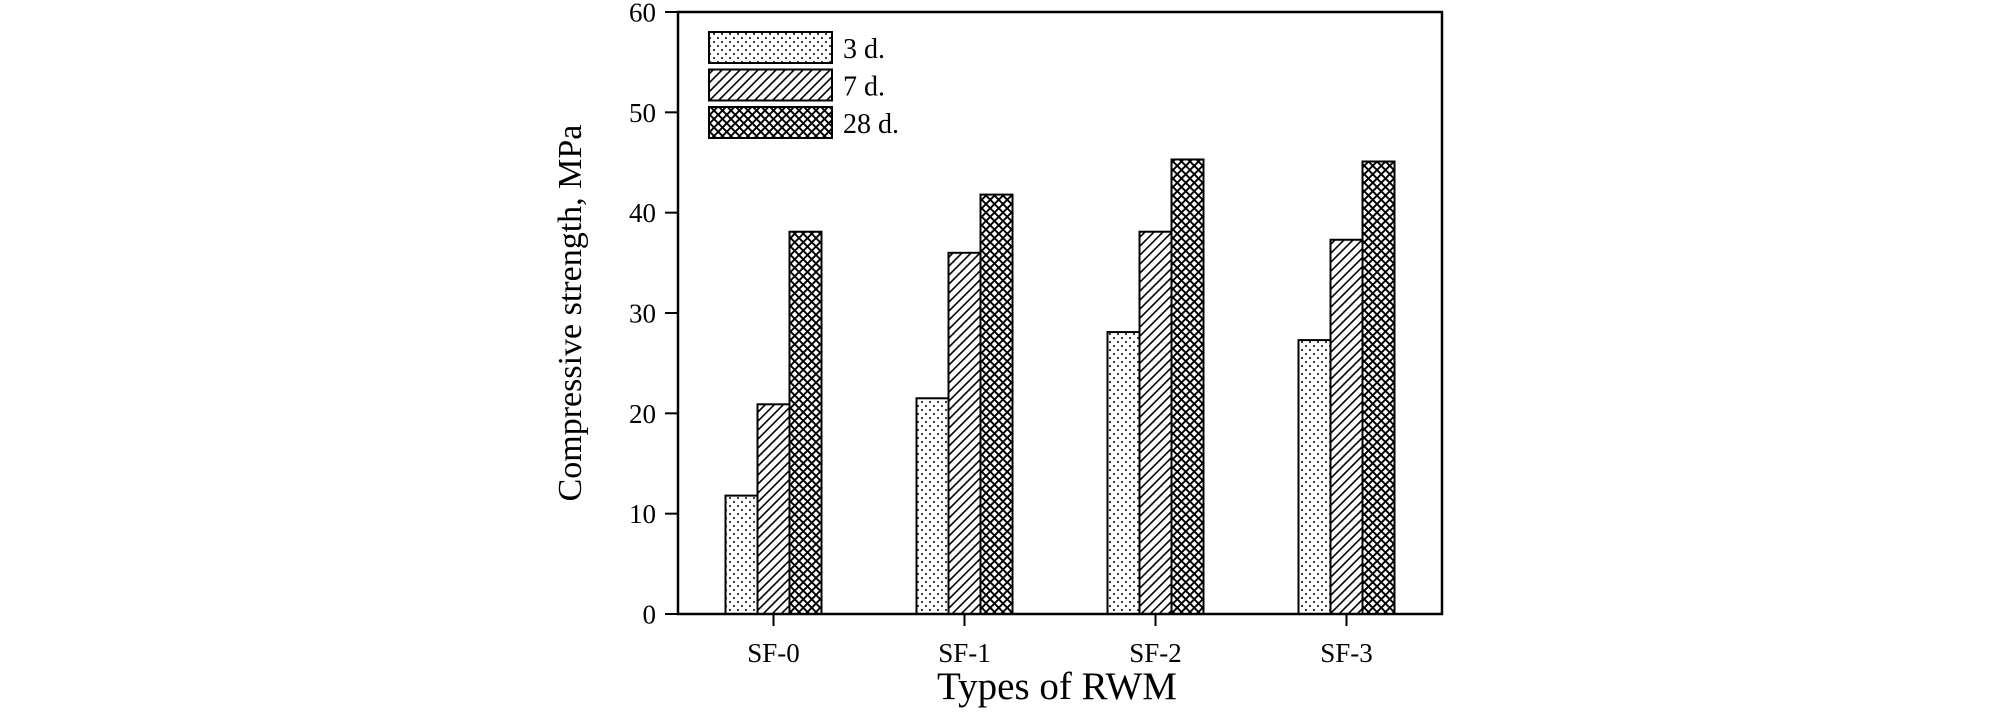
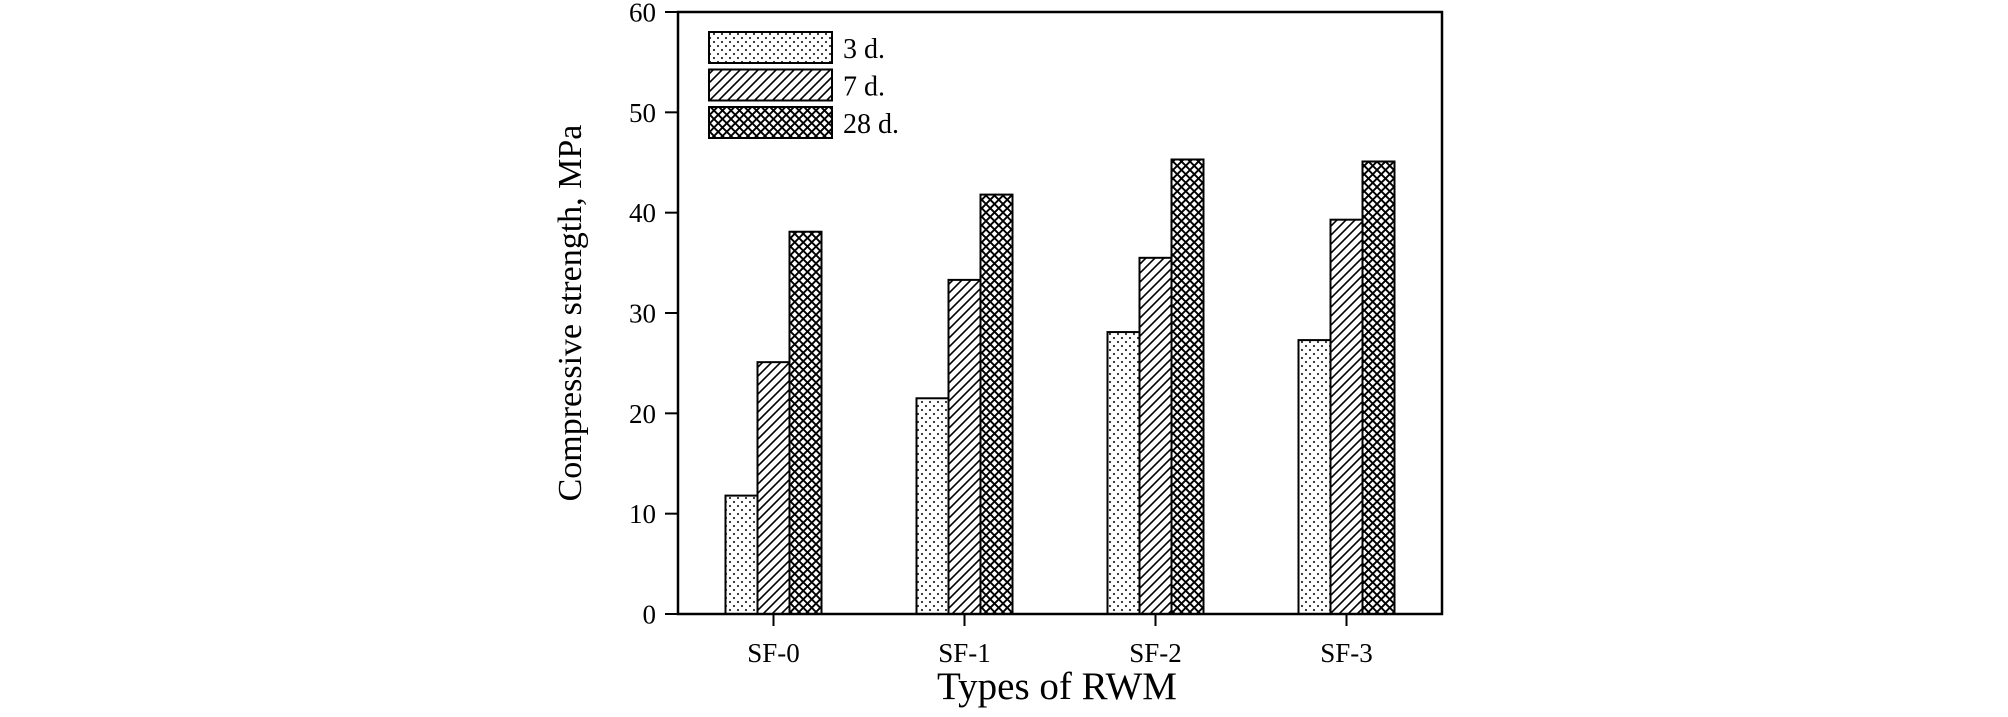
7 d./SF-0: 20.9 -> 25.1
7 d./SF-1: 36.0 -> 33.3
7 d./SF-2: 38.1 -> 35.5
7 d./SF-3: 37.3 -> 39.3
